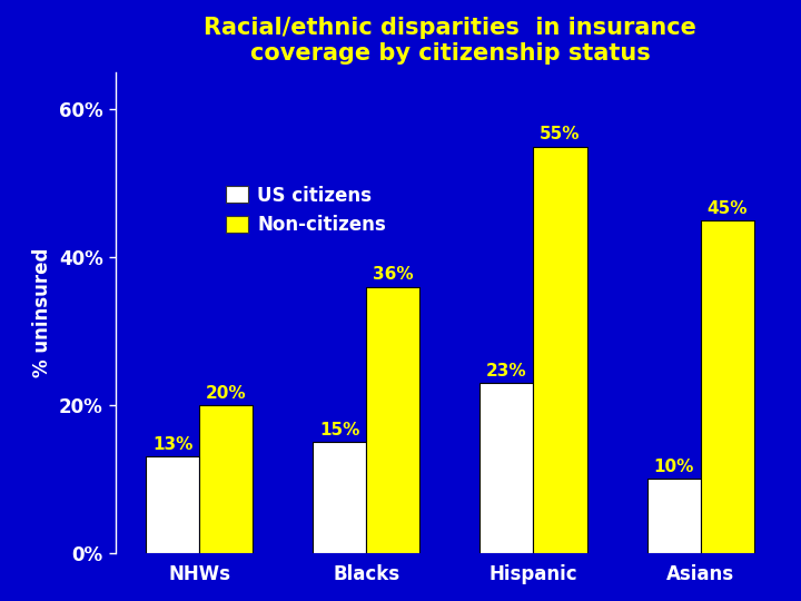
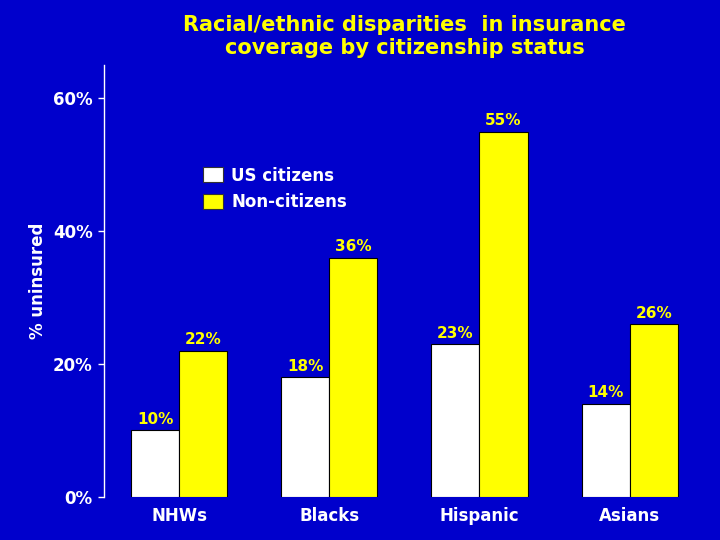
US citizens/NHWs: 13% -> 10%
Non-citizens/NHWs: 20% -> 22%
US citizens/Blacks: 15% -> 18%
US citizens/Asians: 10% -> 14%
Non-citizens/Asians: 45% -> 26%
